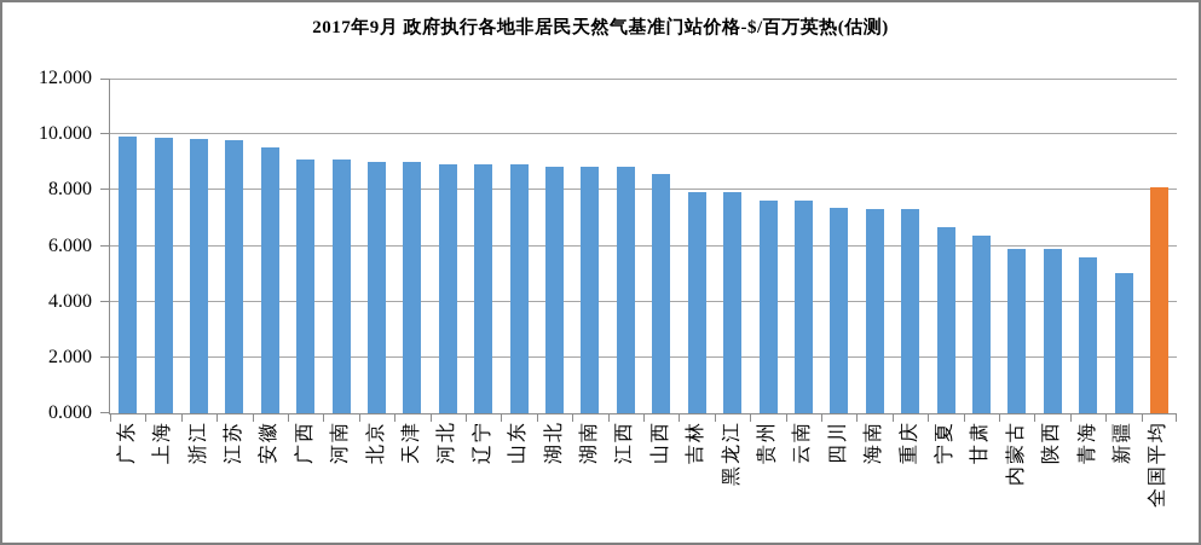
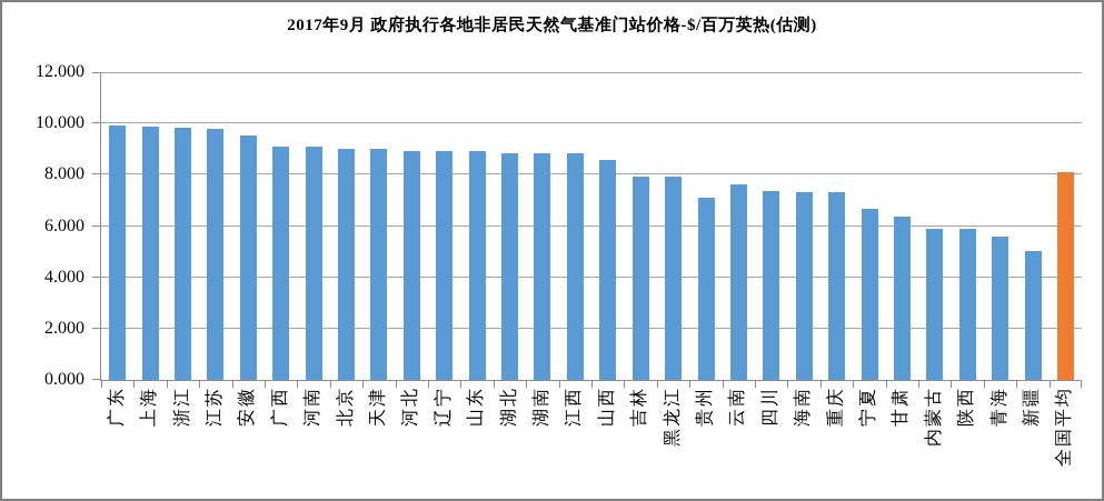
贵州: 7.6 -> 7.1
